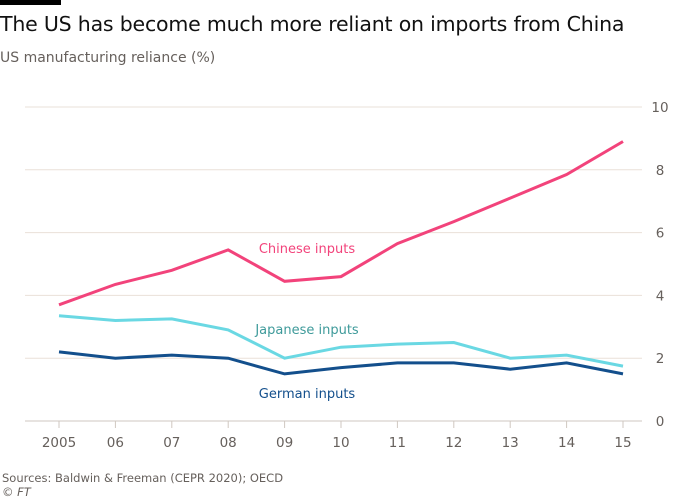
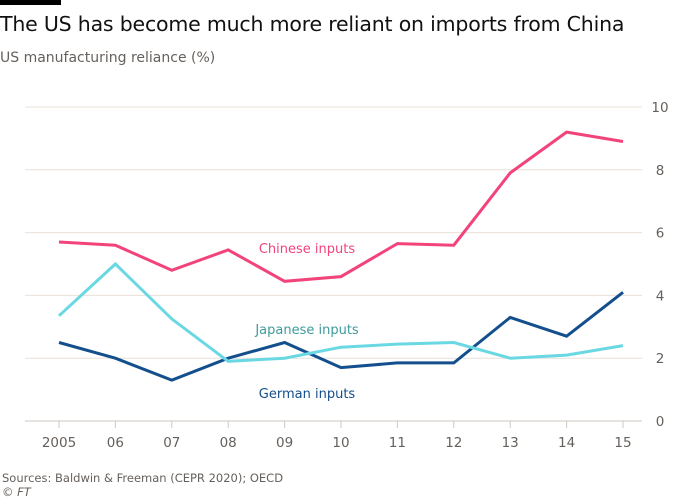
Chinese inputs/2005: 3.7 -> 5.7
German inputs/2005: 2.2 -> 2.5
Chinese inputs/06: 4.3 -> 5.6
Japanese inputs/06: 3.2 -> 5.0
German inputs/07: 2.1 -> 1.3
Japanese inputs/08: 2.9 -> 1.9
German inputs/09: 1.5 -> 2.5
Chinese inputs/12: 6.3 -> 5.6
Chinese inputs/13: 7.1 -> 7.9
German inputs/13: 1.6 -> 3.3
Chinese inputs/14: 7.8 -> 9.2
German inputs/14: 1.9 -> 2.7
Japanese inputs/15: 1.8 -> 2.4
German inputs/15: 1.5 -> 4.1
